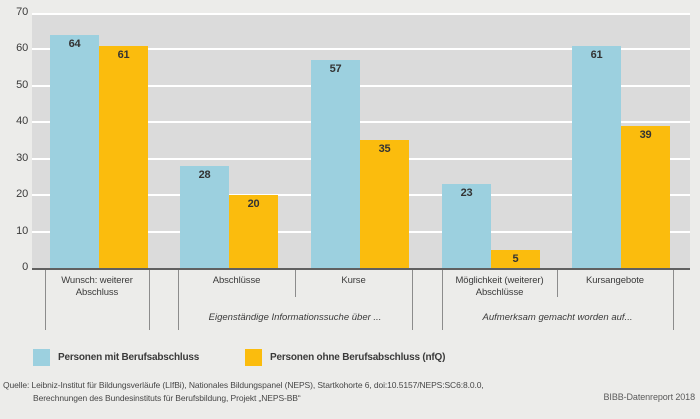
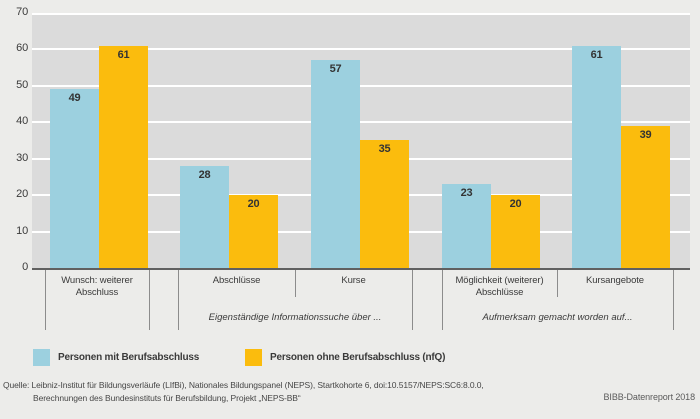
Personen mit Berufsabschluss/Wunsch: weiterer Abschluss: 64 -> 49
Personen ohne Berufsabschluss (nfQ)/Möglichkeit (weiterer) Abschlüsse: 5 -> 20
